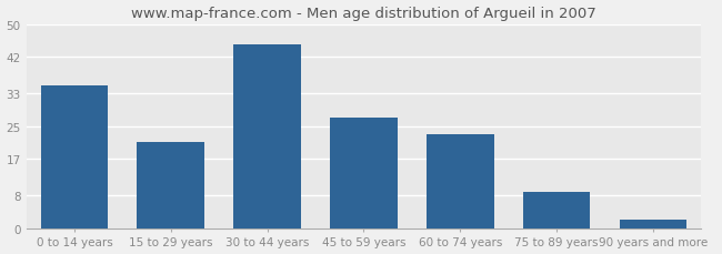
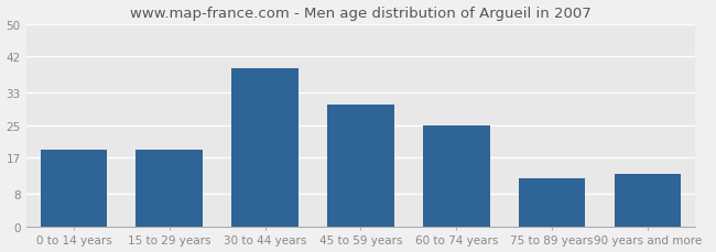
0 to 14 years: 35 -> 19
15 to 29 years: 21 -> 19
30 to 44 years: 45 -> 39
45 to 59 years: 27 -> 30
60 to 74 years: 23 -> 25
75 to 89 years: 9 -> 12
90 years and more: 2 -> 13
